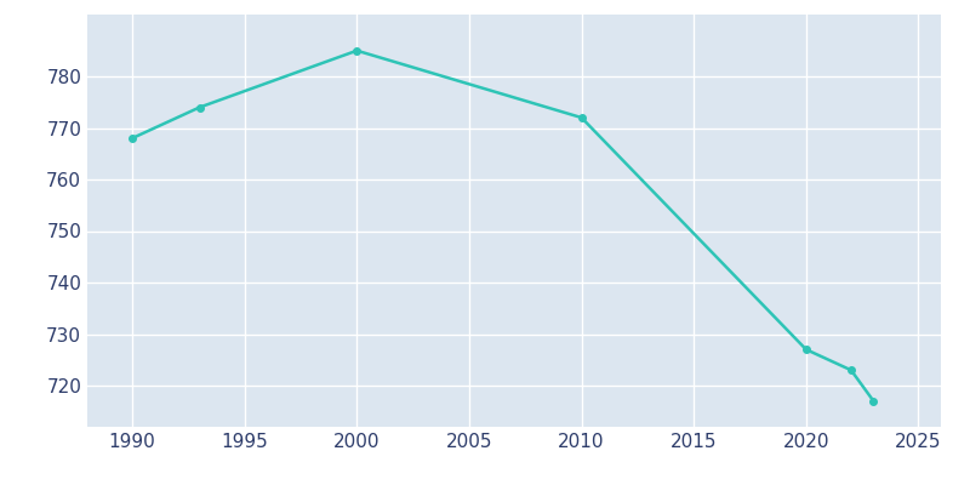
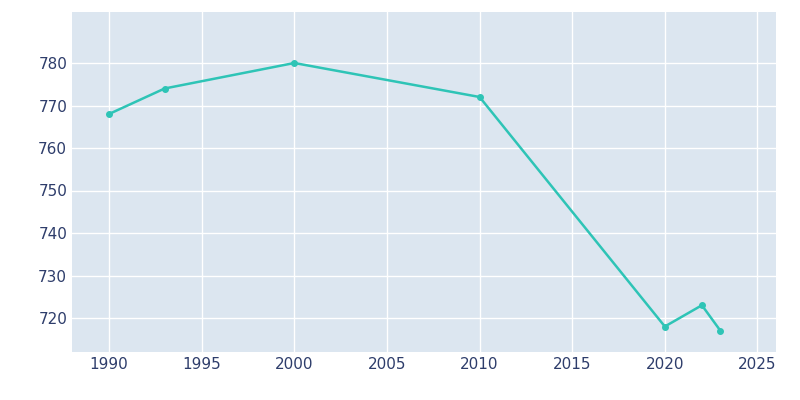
2000: 785 -> 780
2020: 727 -> 718
